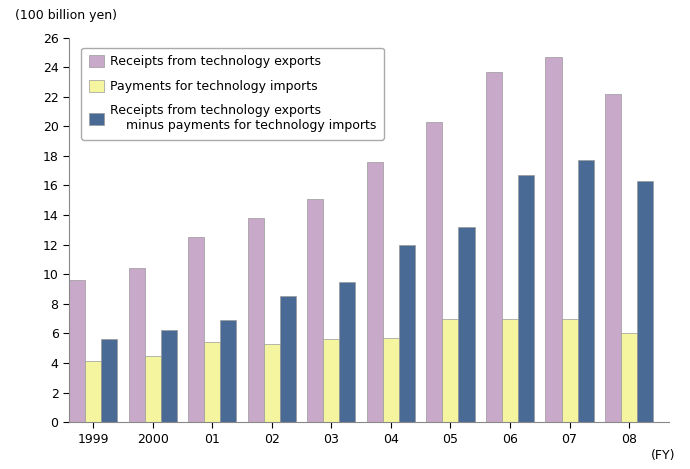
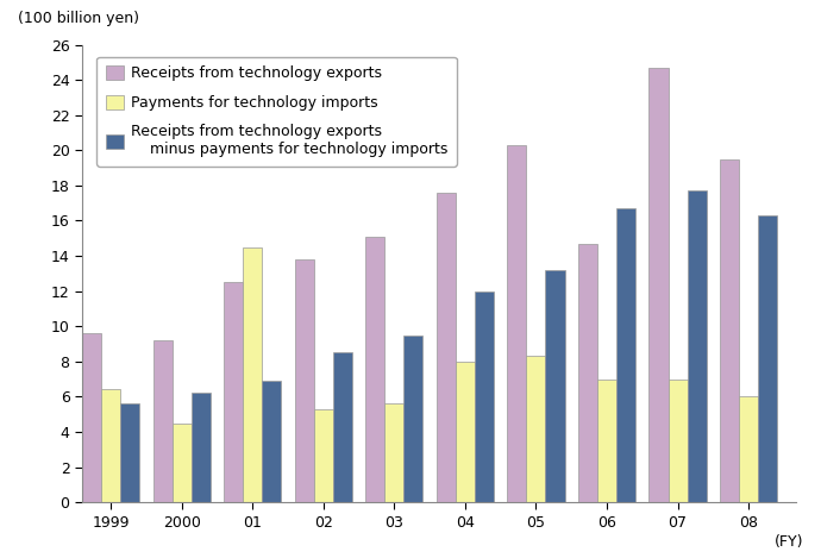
Payments for technology imports/1999: 4.1 -> 6.4
Receipts from technology exports/2000: 10.4 -> 9.2
Payments for technology imports/01: 5.4 -> 14.5
Payments for technology imports/04: 5.7 -> 8.0
Payments for technology imports/05: 7.0 -> 8.3
Receipts from technology exports/06: 23.7 -> 14.7
Receipts from technology exports/08: 22.2 -> 19.5
